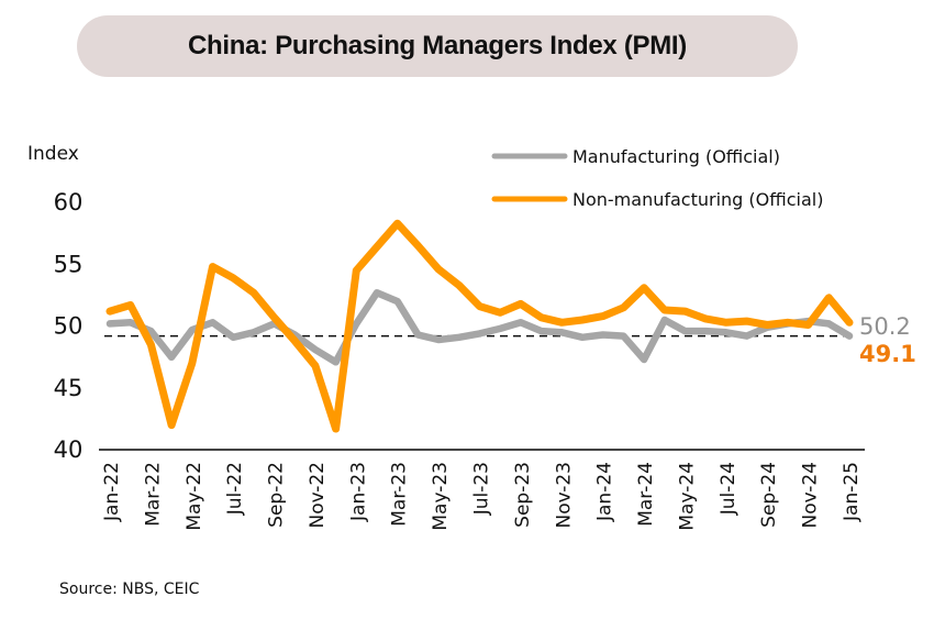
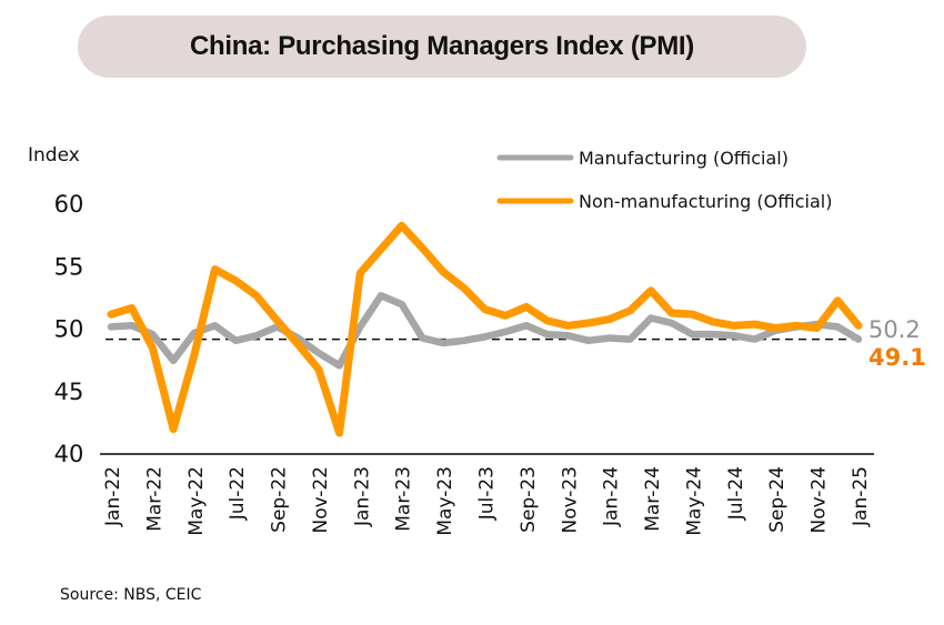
Non-manufacturing (Official)/May-22: 46.9 -> 47.8
Manufacturing (Official)/Mar-24: 47.2 -> 50.8
